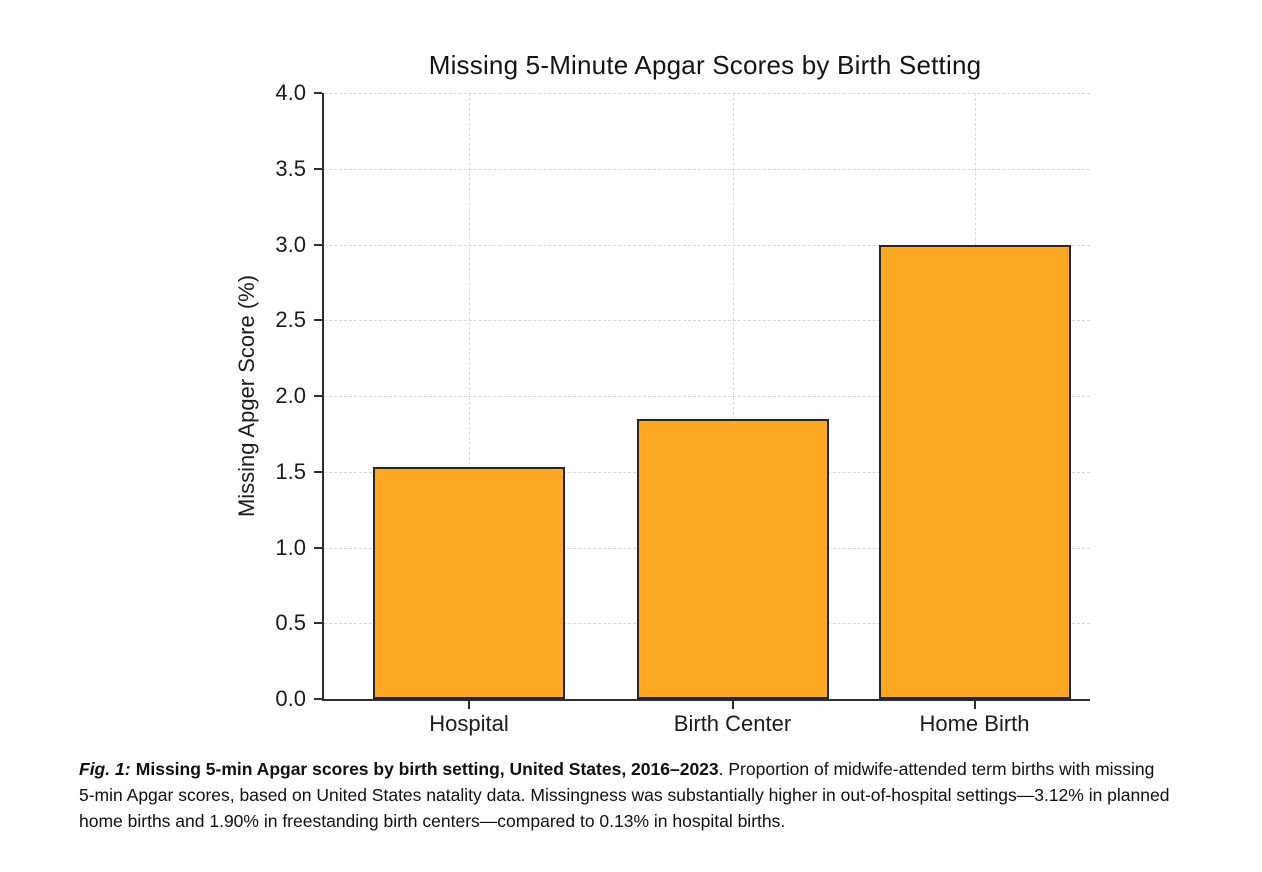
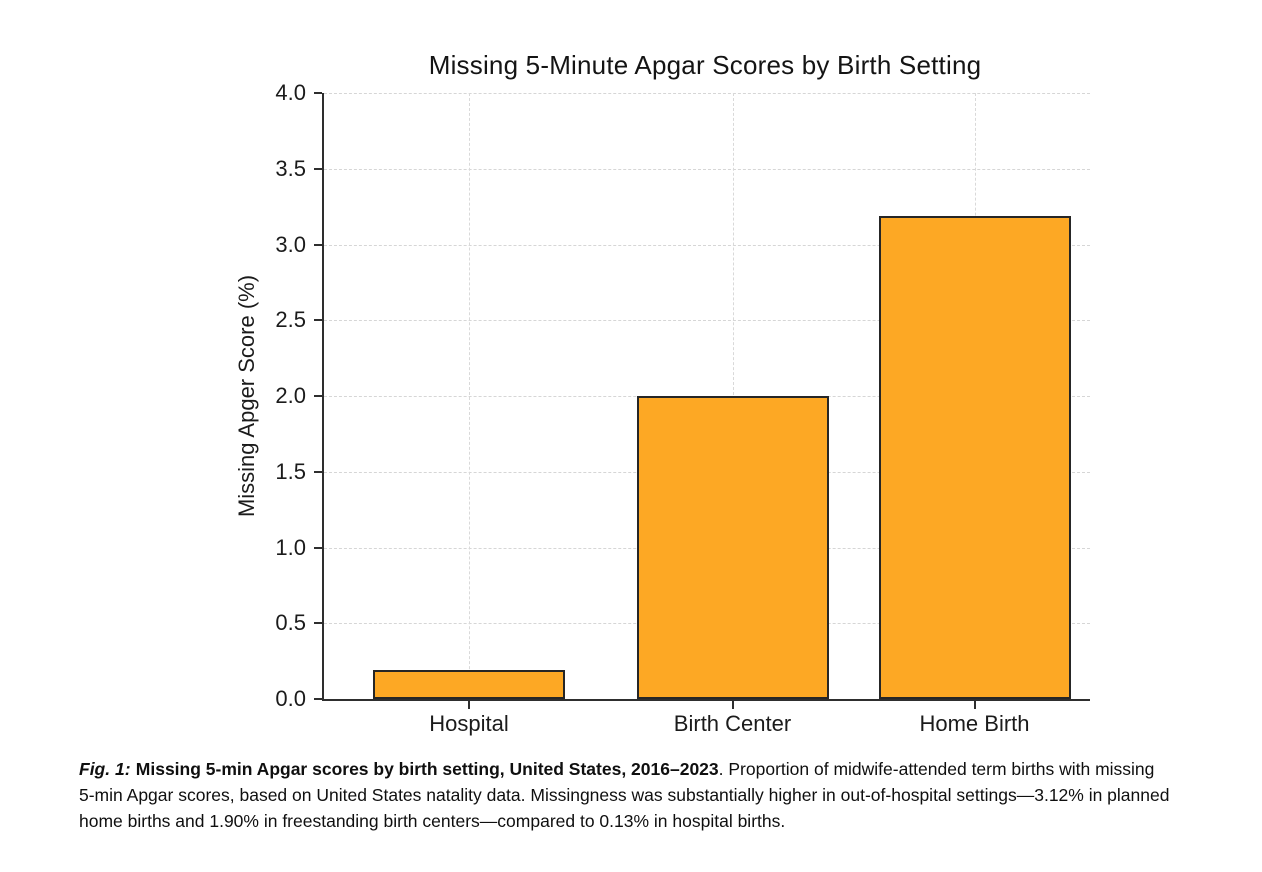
Hospital: 1.53 -> 0.19
Birth Center: 1.85 -> 2.00
Home Birth: 3.00 -> 3.19
